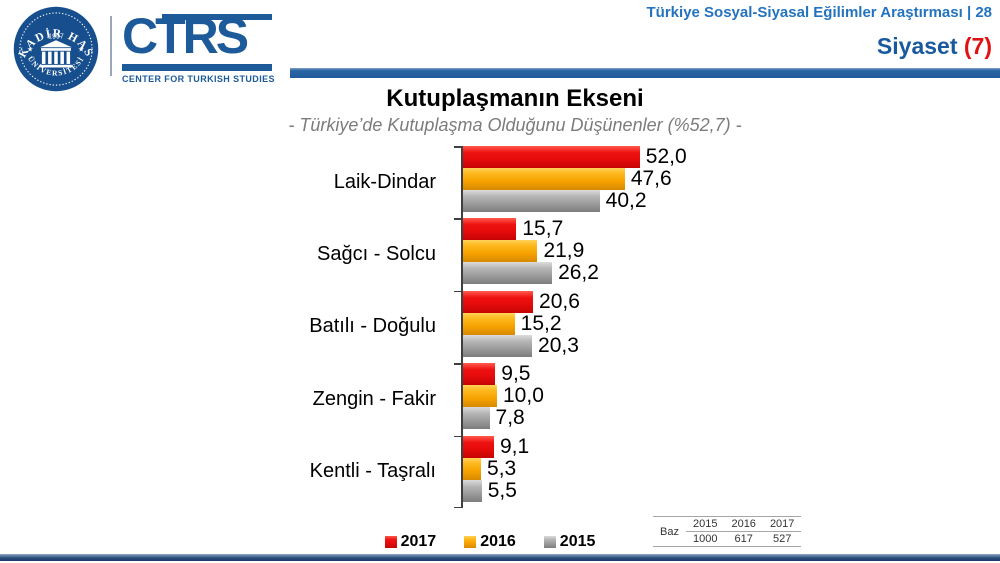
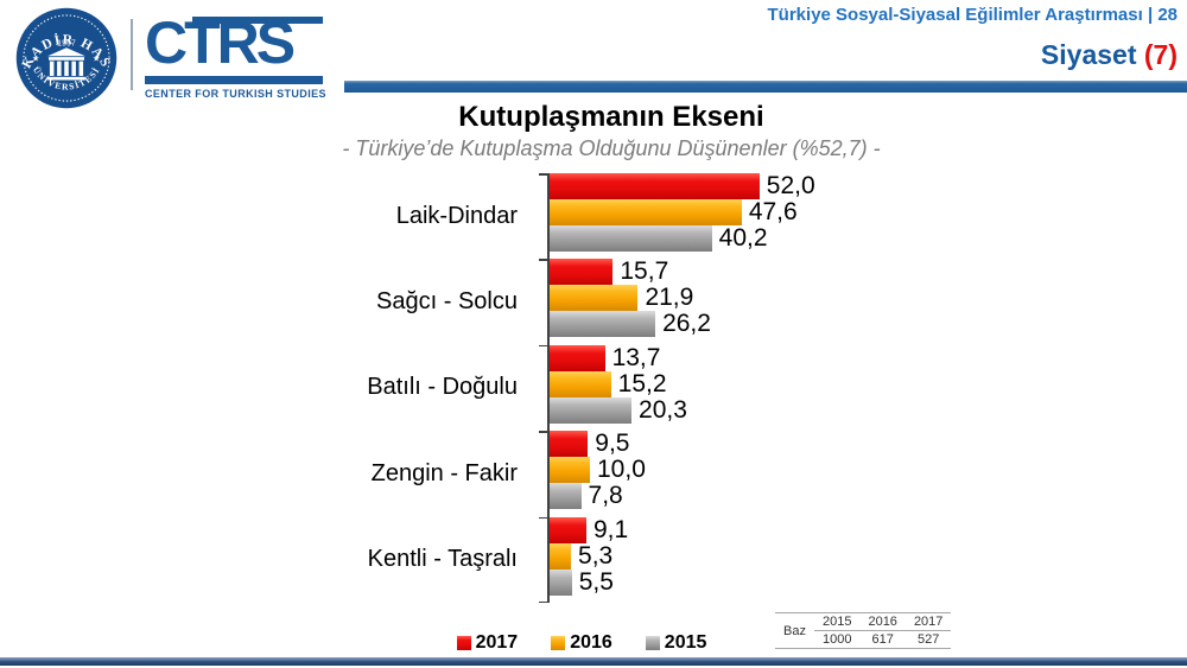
2017/Batılı - Doğulu: 20,6 -> 13,7
